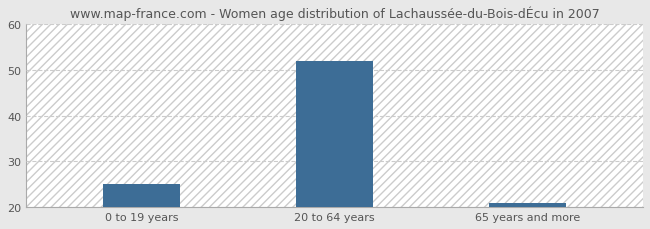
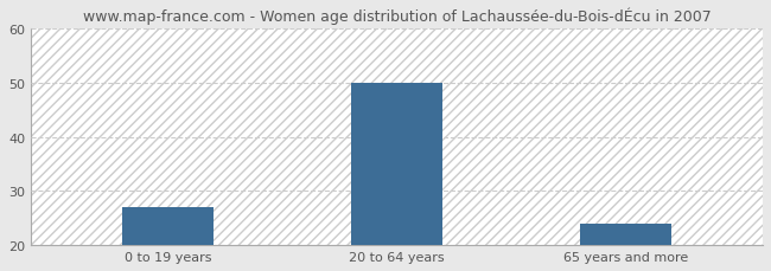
0 to 19 years: 25 -> 27
20 to 64 years: 52 -> 50
65 years and more: 21 -> 24
